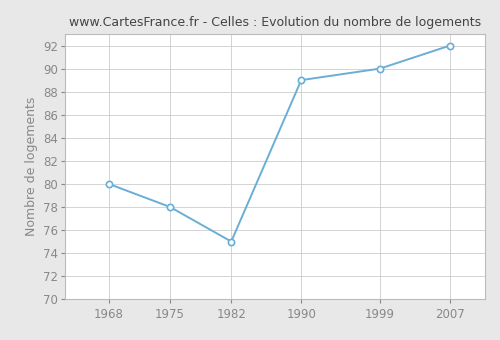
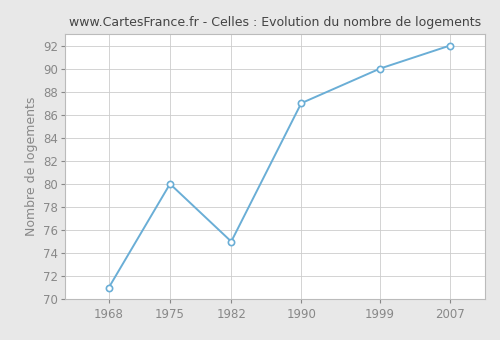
1968: 80 -> 71
1975: 78 -> 80
1990: 89 -> 87
